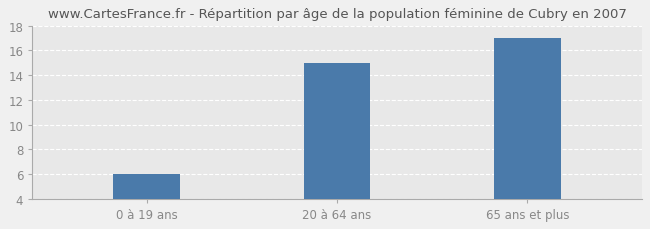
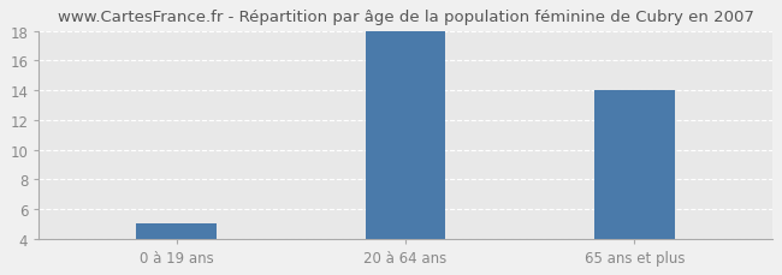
0 à 19 ans: 6 -> 5
20 à 64 ans: 15 -> 18
65 ans et plus: 17 -> 14
